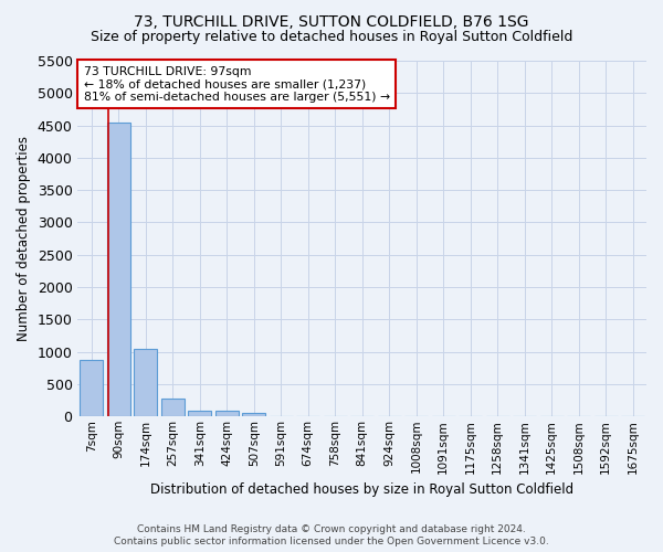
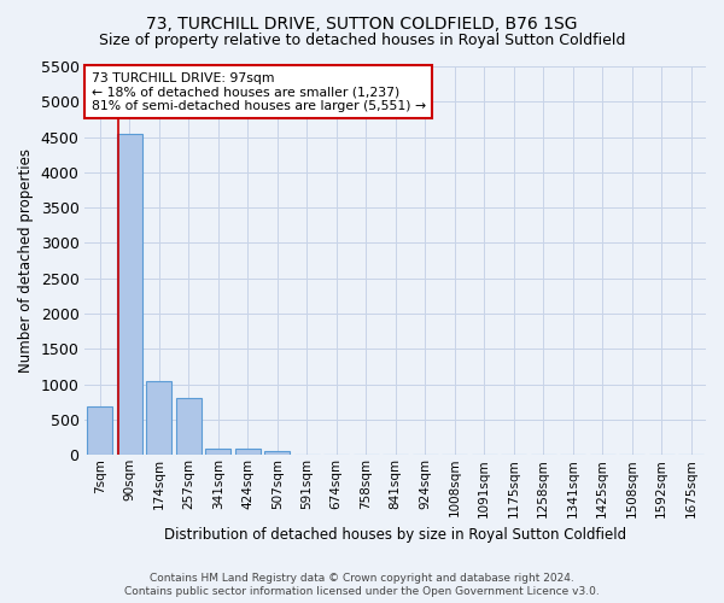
7sqm: 880 -> 680
257sqm: 280 -> 800
